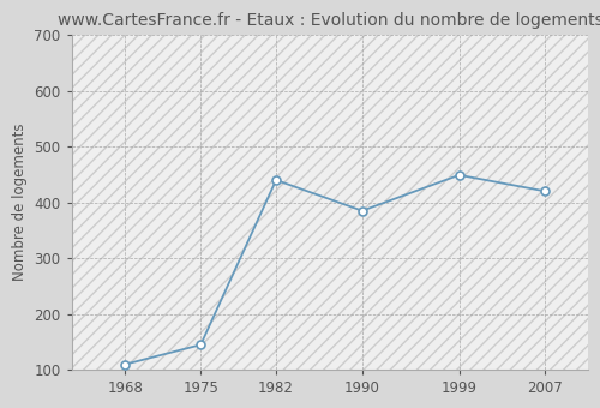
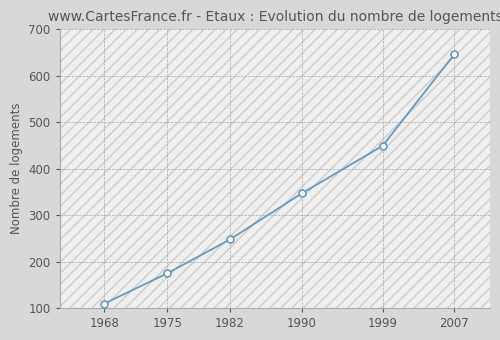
1975: 145 -> 175
1982: 440 -> 248
1990: 385 -> 347
2007: 420 -> 646
